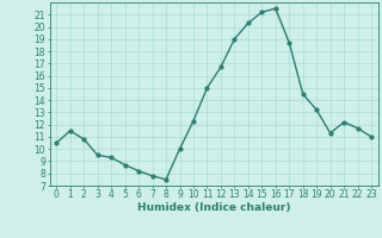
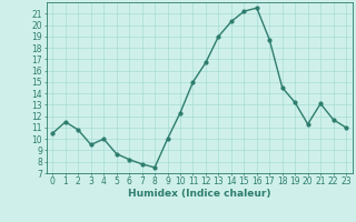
4: 9.3 -> 10.0
21: 12.2 -> 13.1
